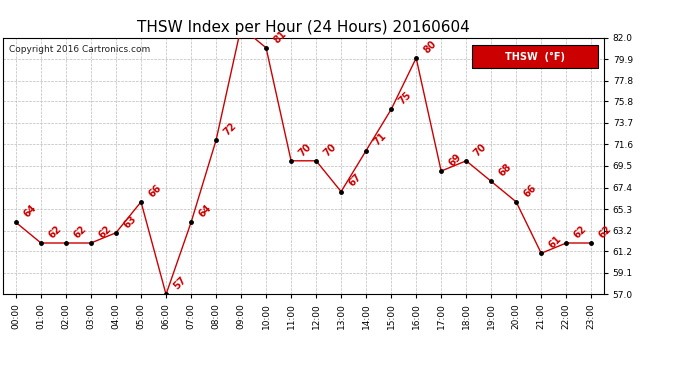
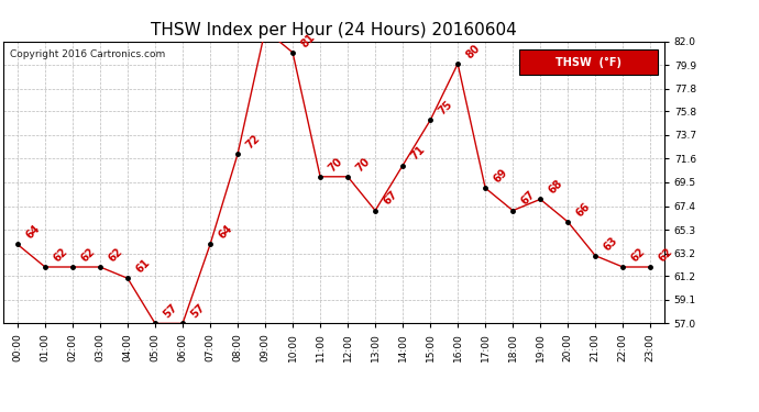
04:00: 63 -> 61
05:00: 66 -> 57
18:00: 70 -> 67
21:00: 61 -> 63
